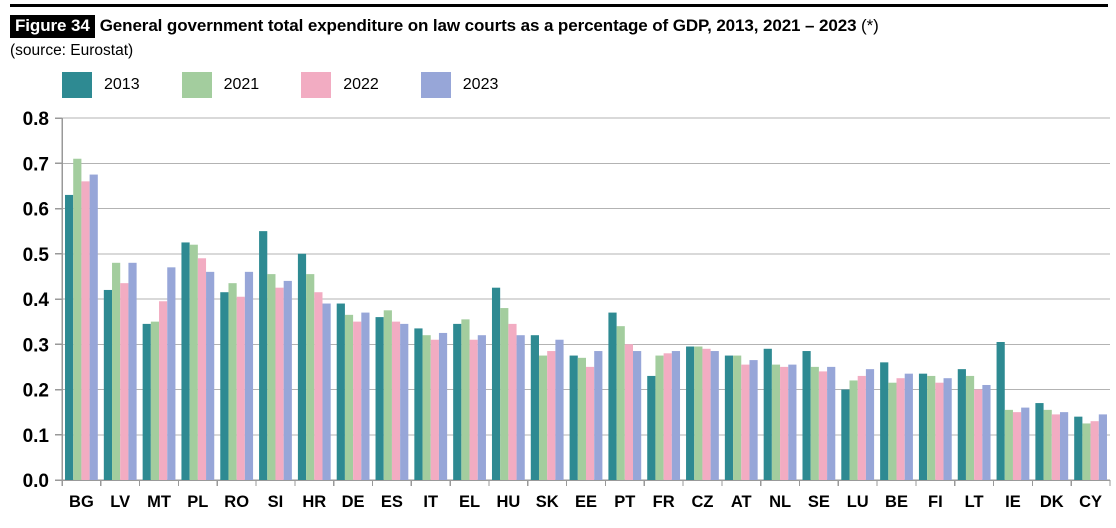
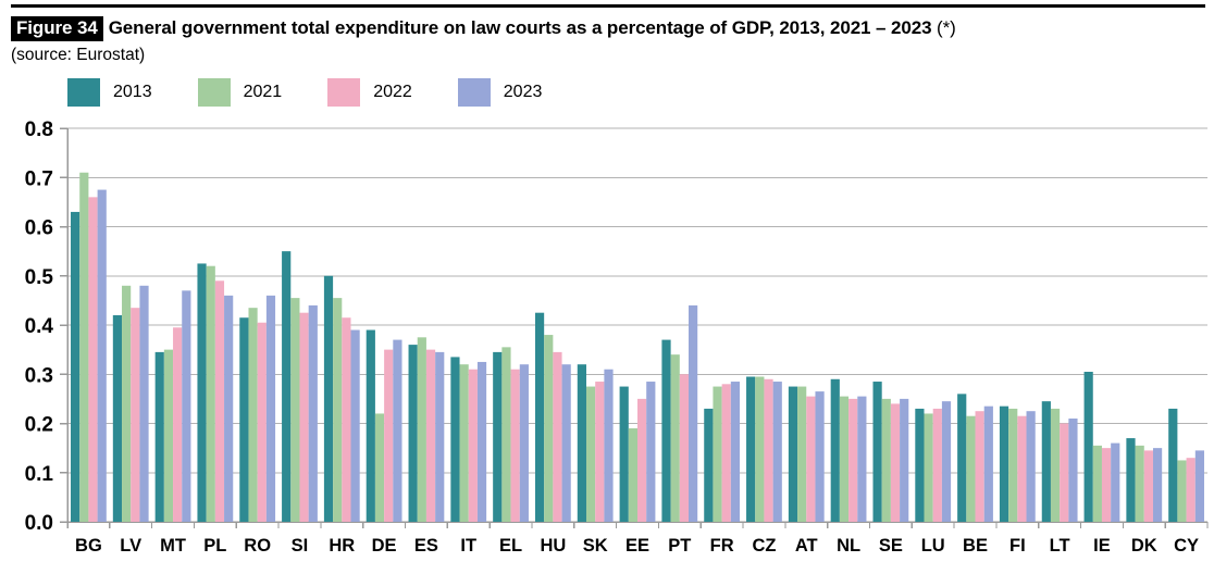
2021/DE: 0.36 -> 0.22
2021/EE: 0.27 -> 0.19
2023/PT: 0.28 -> 0.44
2013/LU: 0.20 -> 0.23
2013/CY: 0.14 -> 0.23
